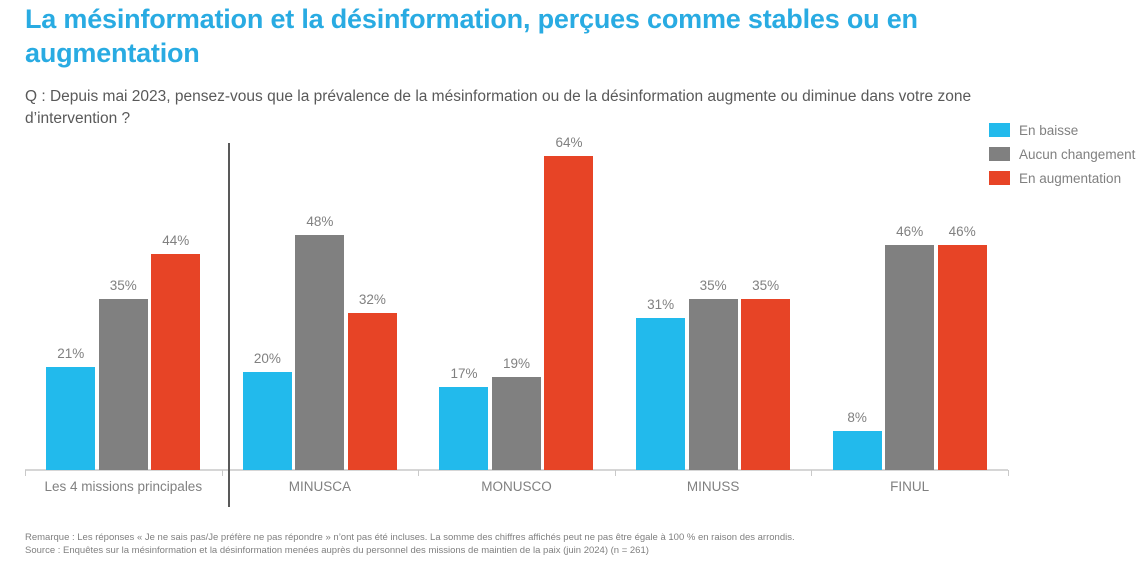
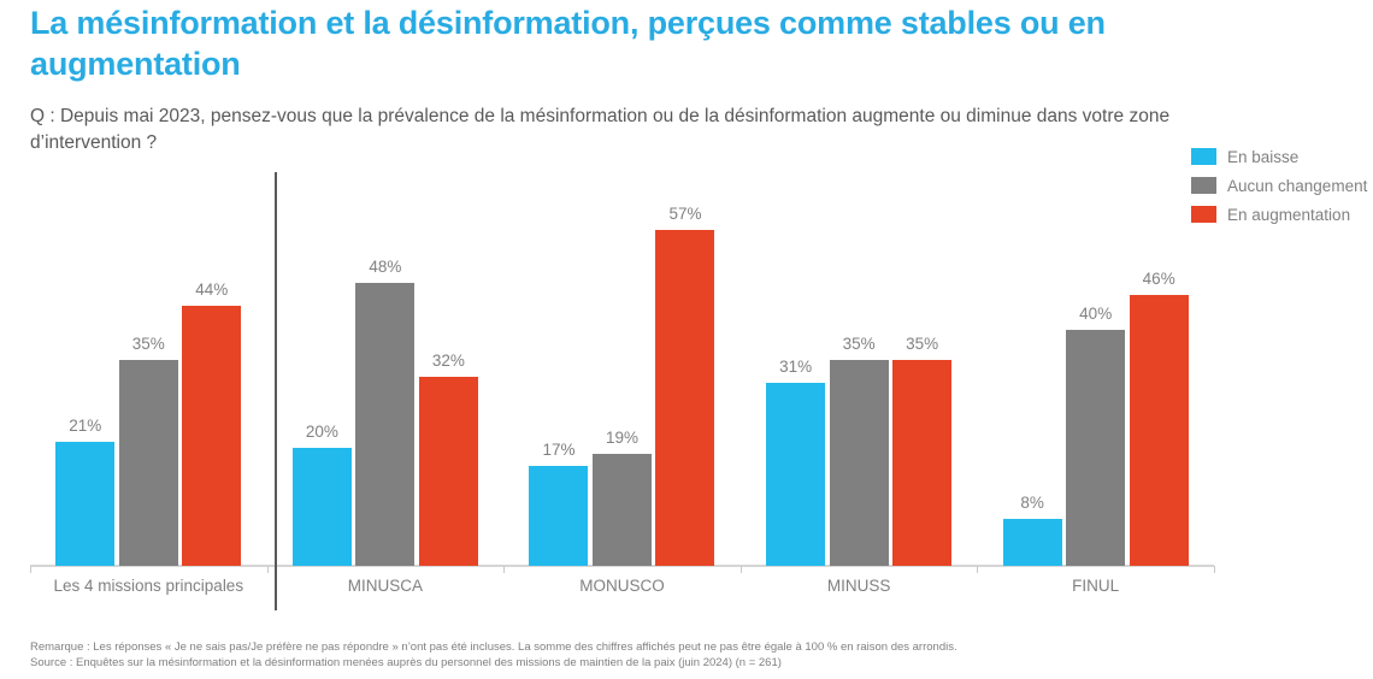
En augmentation/MONUSCO: 64% -> 57%
Aucun changement/FINUL: 46% -> 40%
